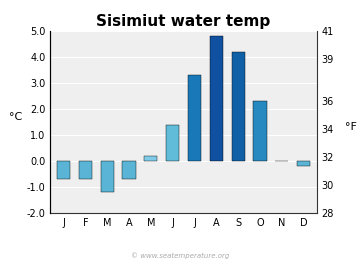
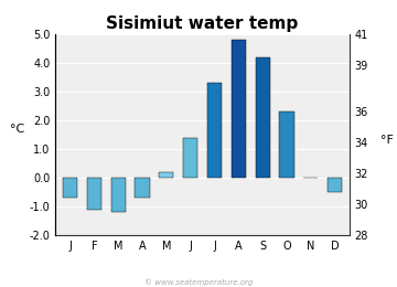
F: -0.7 -> -1.1
D: -0.2 -> -0.5
